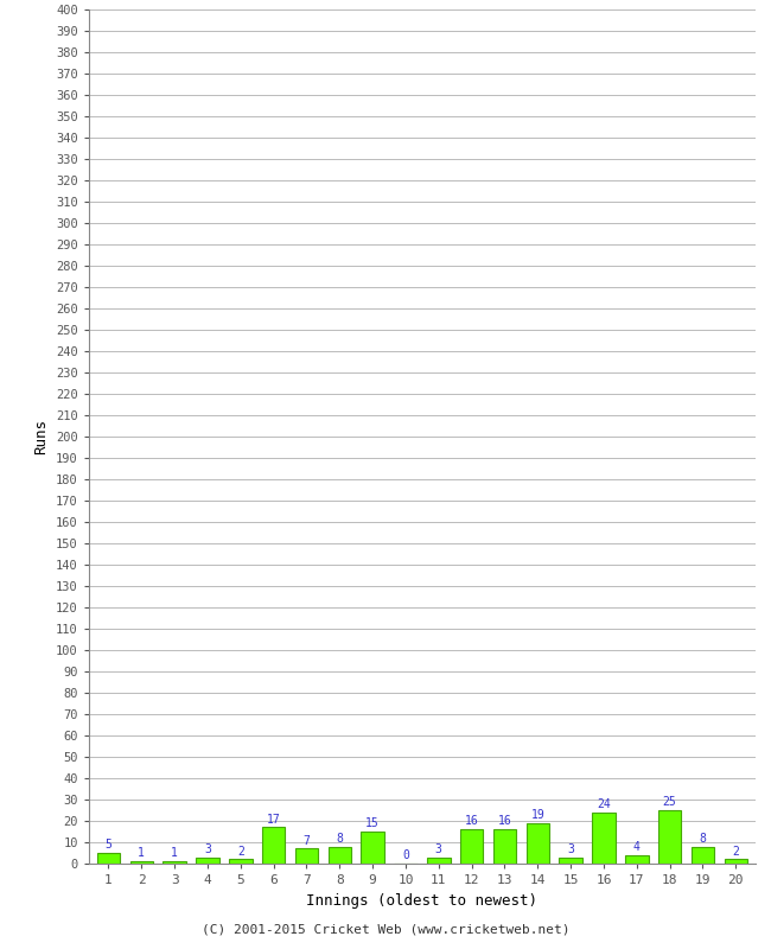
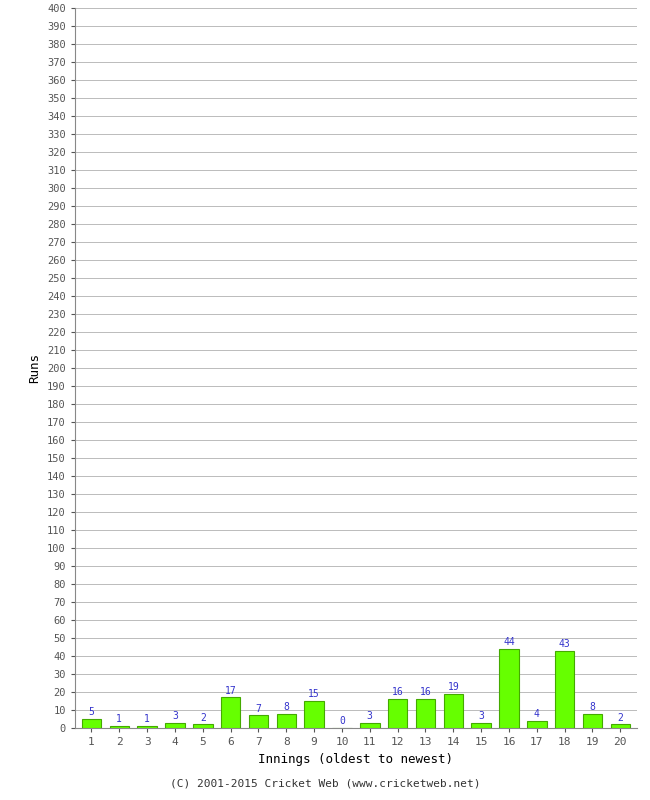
16: 24 -> 44
18: 25 -> 43
